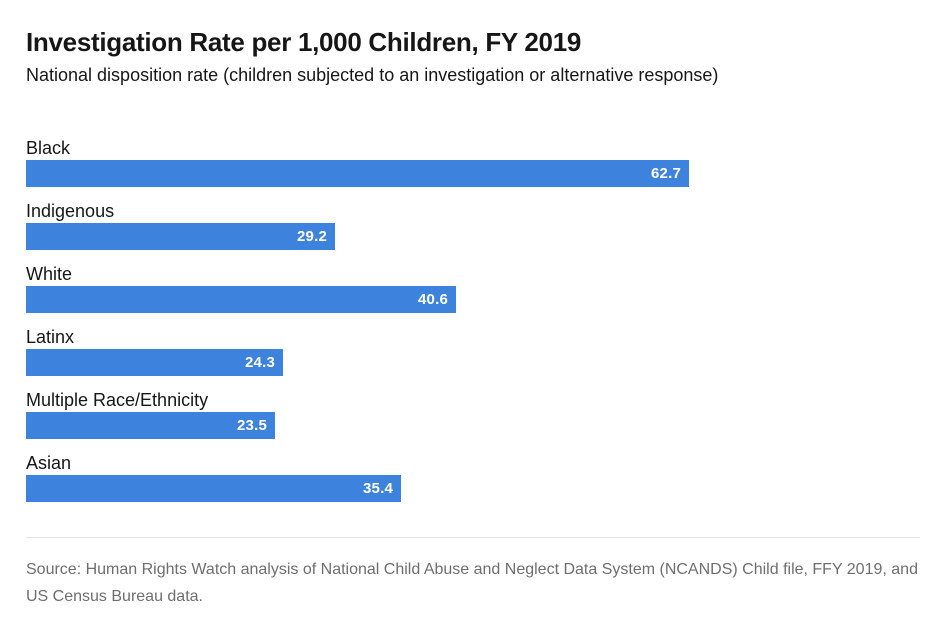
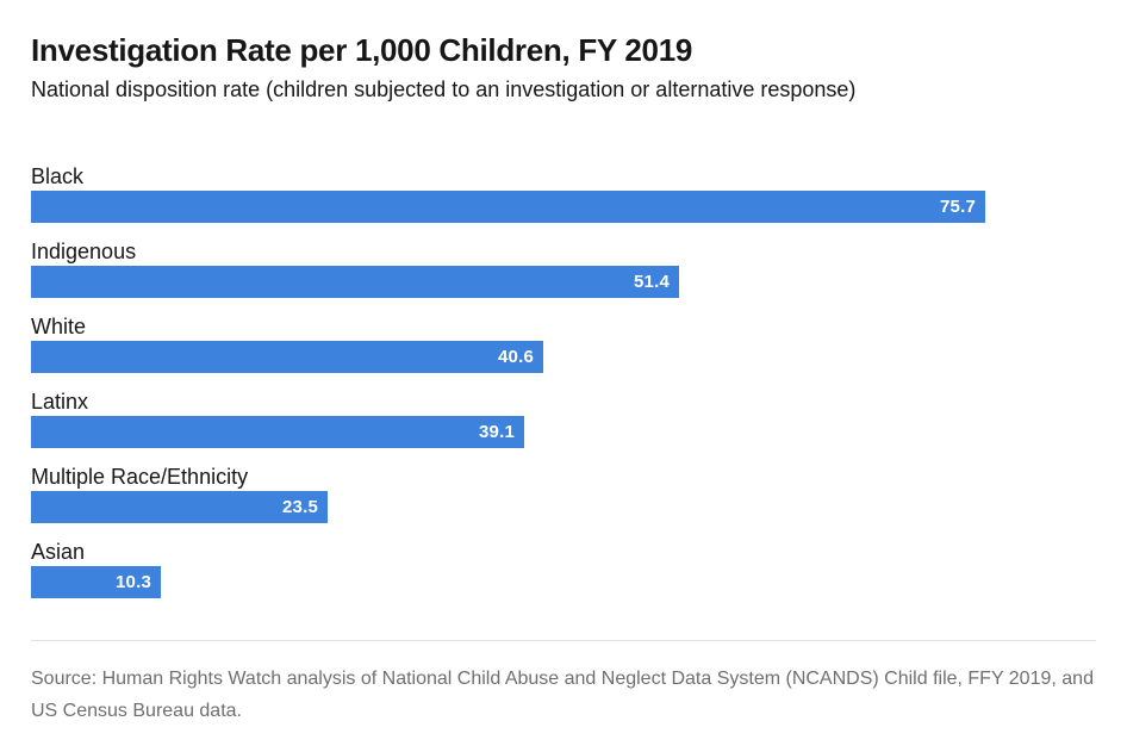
Black: 62.7 -> 75.7
Indigenous: 29.2 -> 51.4
Latinx: 24.3 -> 39.1
Asian: 35.4 -> 10.3
